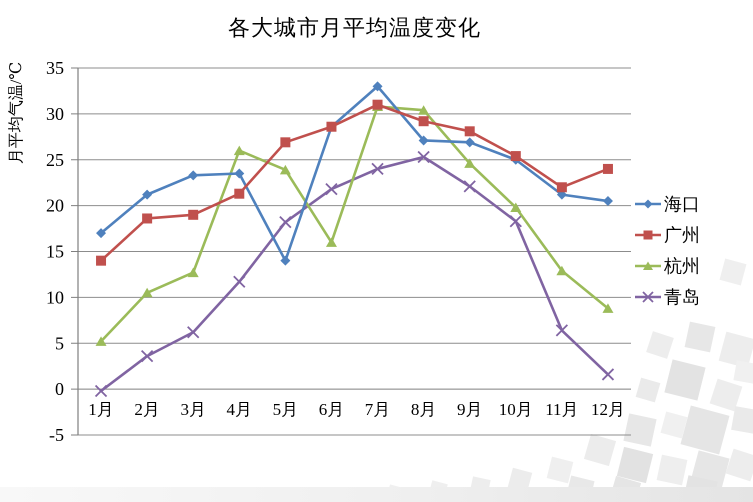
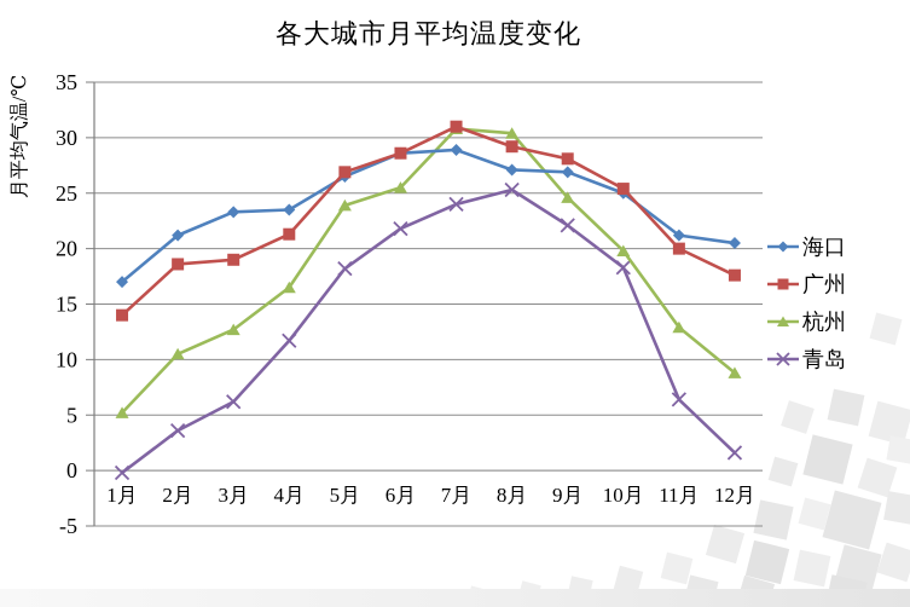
杭州/4月: 26 -> 16
海口/5月: 14 -> 26
杭州/6月: 16 -> 26
海口/7月: 33 -> 29
广州/11月: 22 -> 20
广州/12月: 24 -> 18
